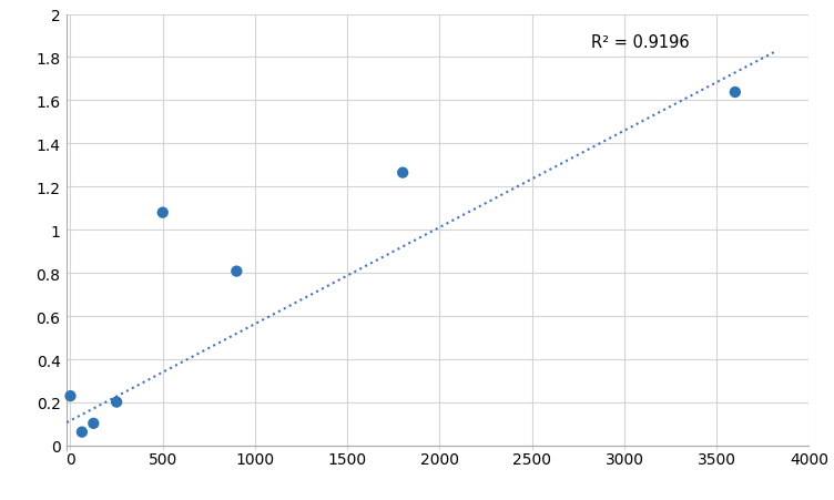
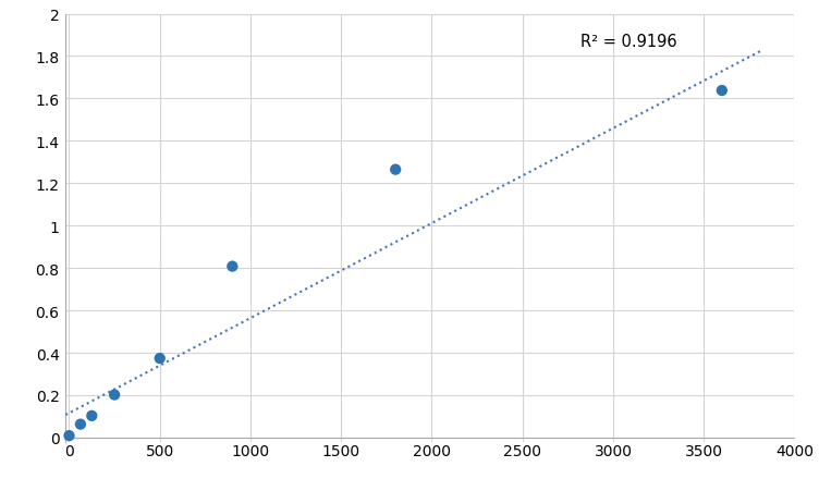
0: 0.23 -> 0.01
500: 1.08 -> 0.37
